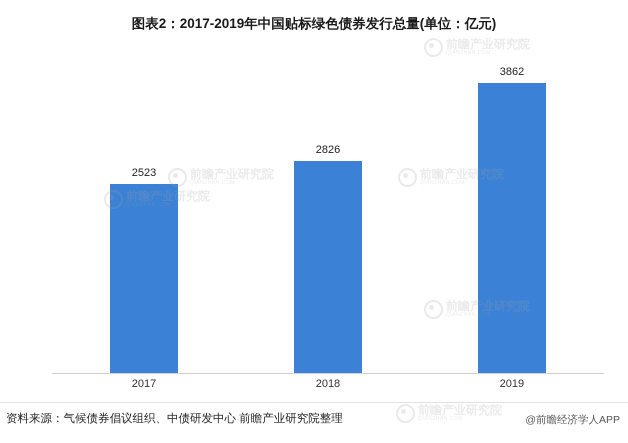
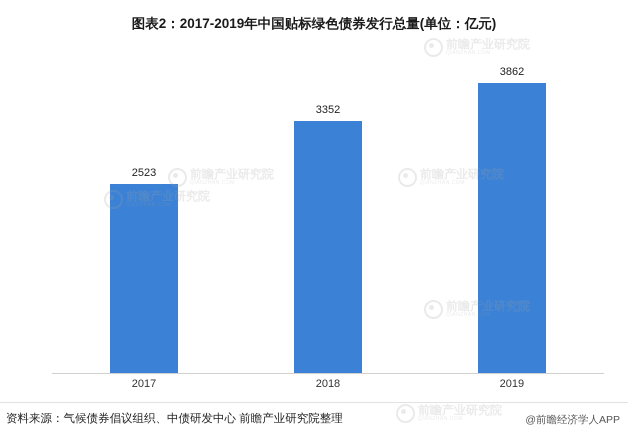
2018: 2826 -> 3352
